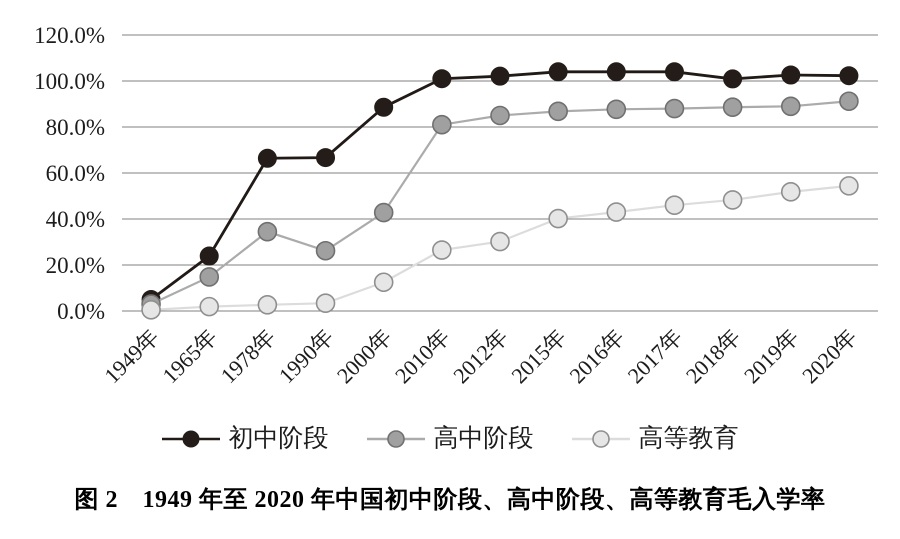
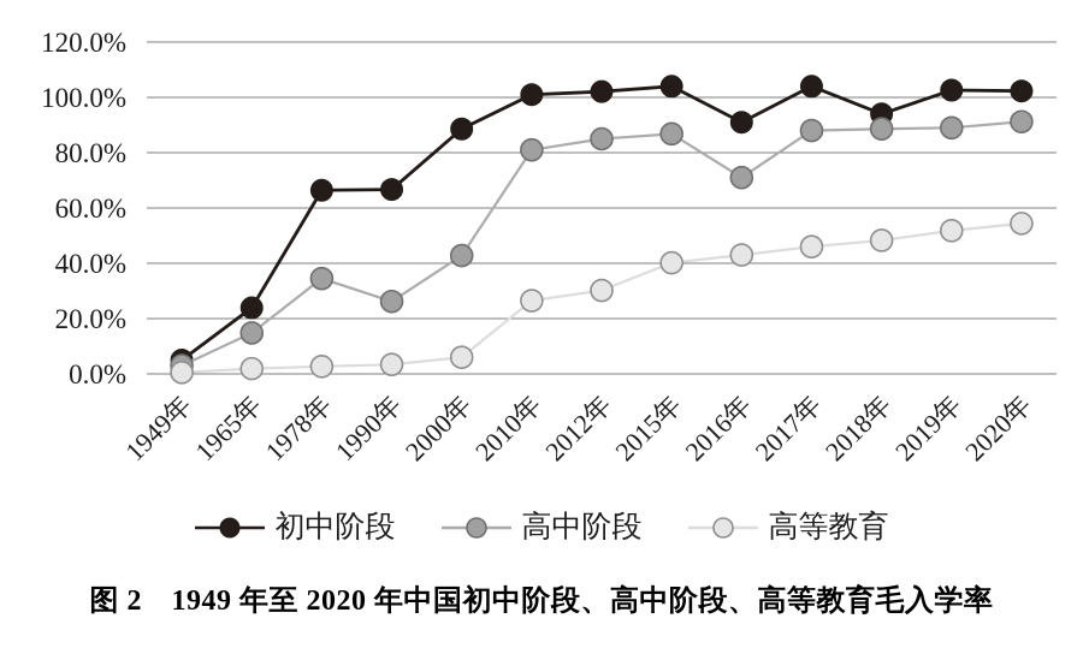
高等教育/2000年: 12% -> 6%
初中阶段/2016年: 104% -> 91%
高中阶段/2016年: 88% -> 71%
初中阶段/2018年: 101% -> 94%
